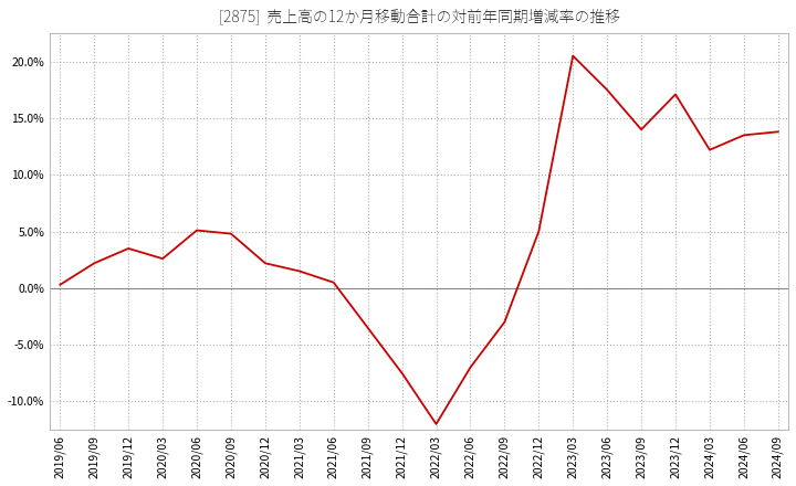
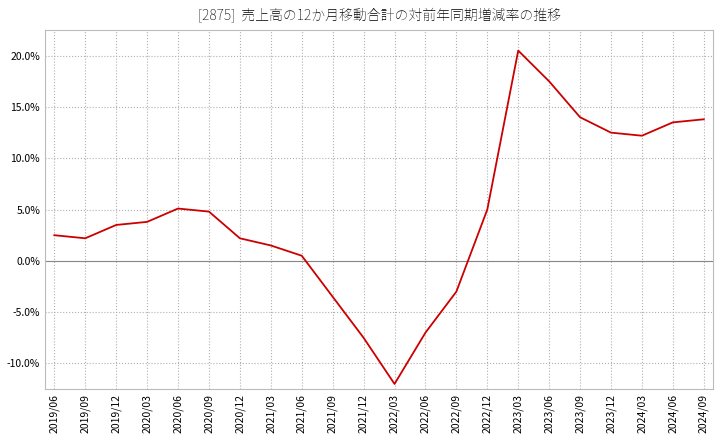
2019/06: 0.3% -> 2.5%
2020/03: 2.6% -> 3.8%
2023/12: 17.1% -> 12.5%
